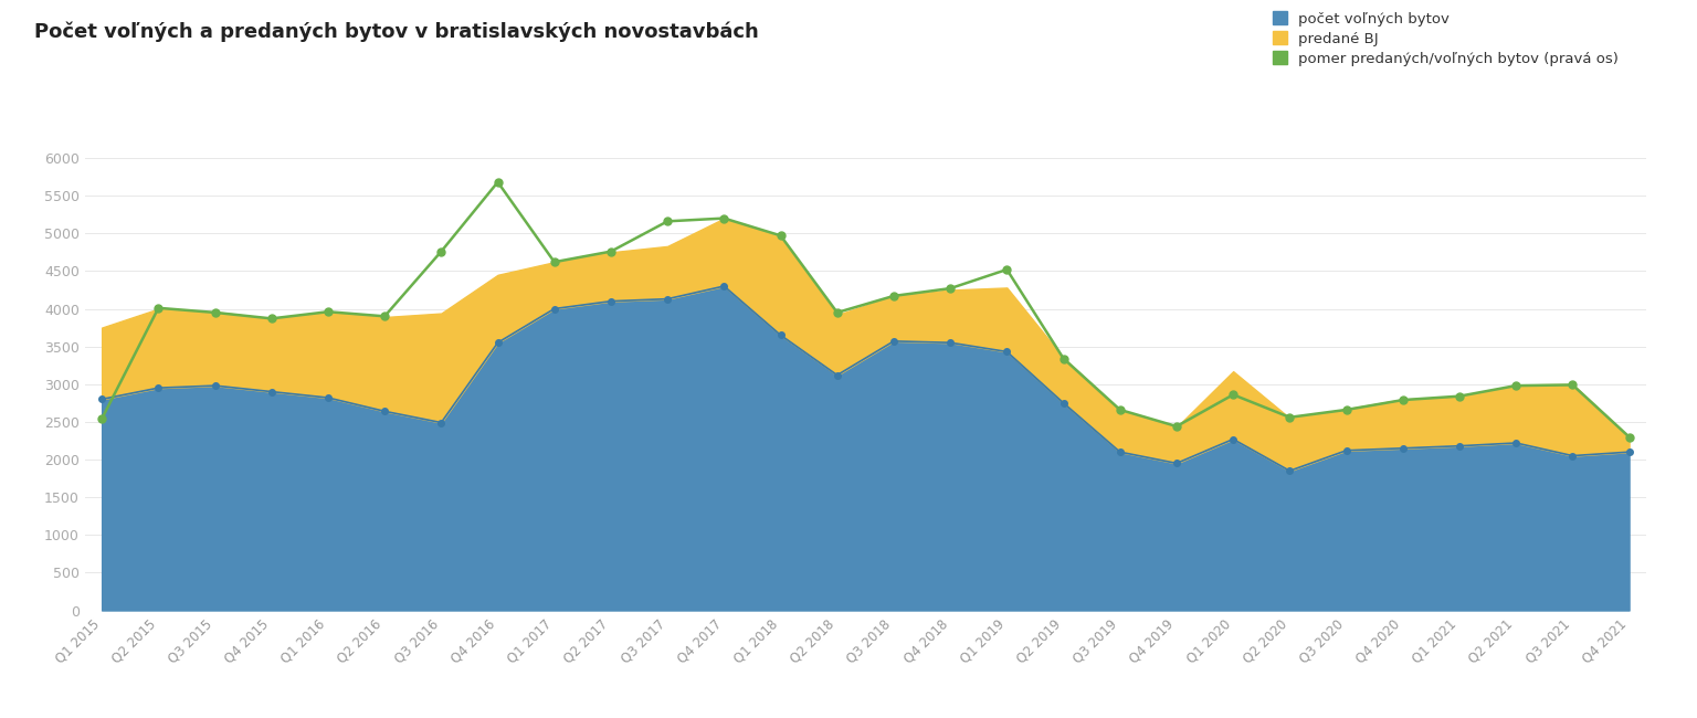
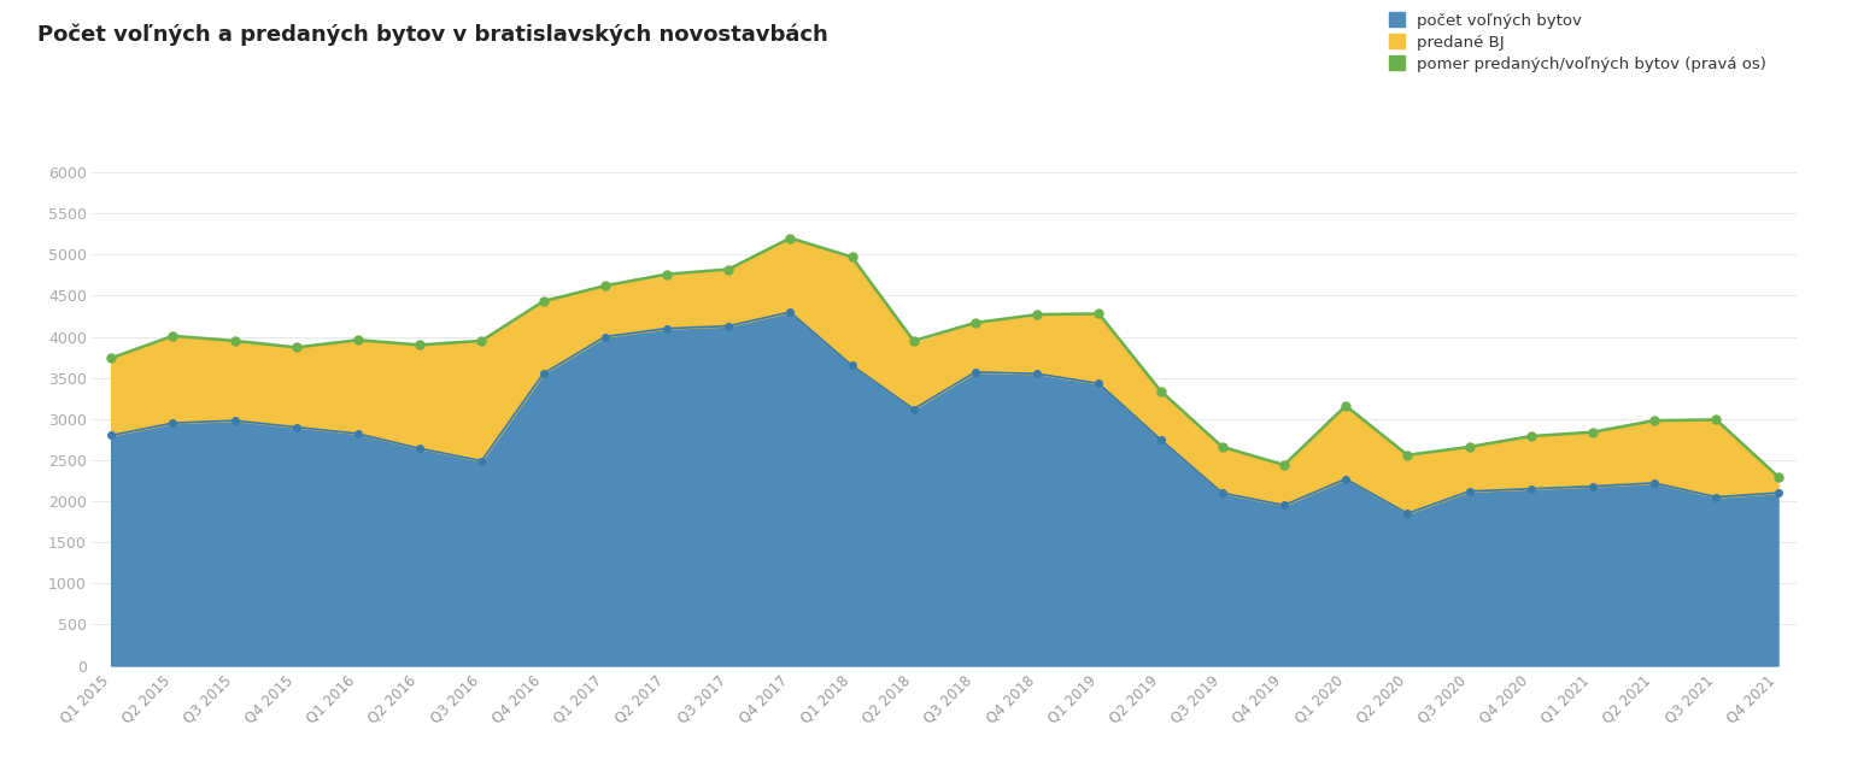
pomer predaných/voľných bytov (pravá os)/Q1 2015: 2540 -> 3740
pomer predaných/voľných bytov (pravá os)/Q3 2016: 4760 -> 3950
pomer predaných/voľných bytov (pravá os)/Q4 2016: 5680 -> 4430
pomer predaných/voľných bytov (pravá os)/Q3 2017: 5160 -> 4820
pomer predaných/voľných bytov (pravá os)/Q1 2019: 4520 -> 4280
pomer predaných/voľných bytov (pravá os)/Q1 2020: 2860 -> 3160
